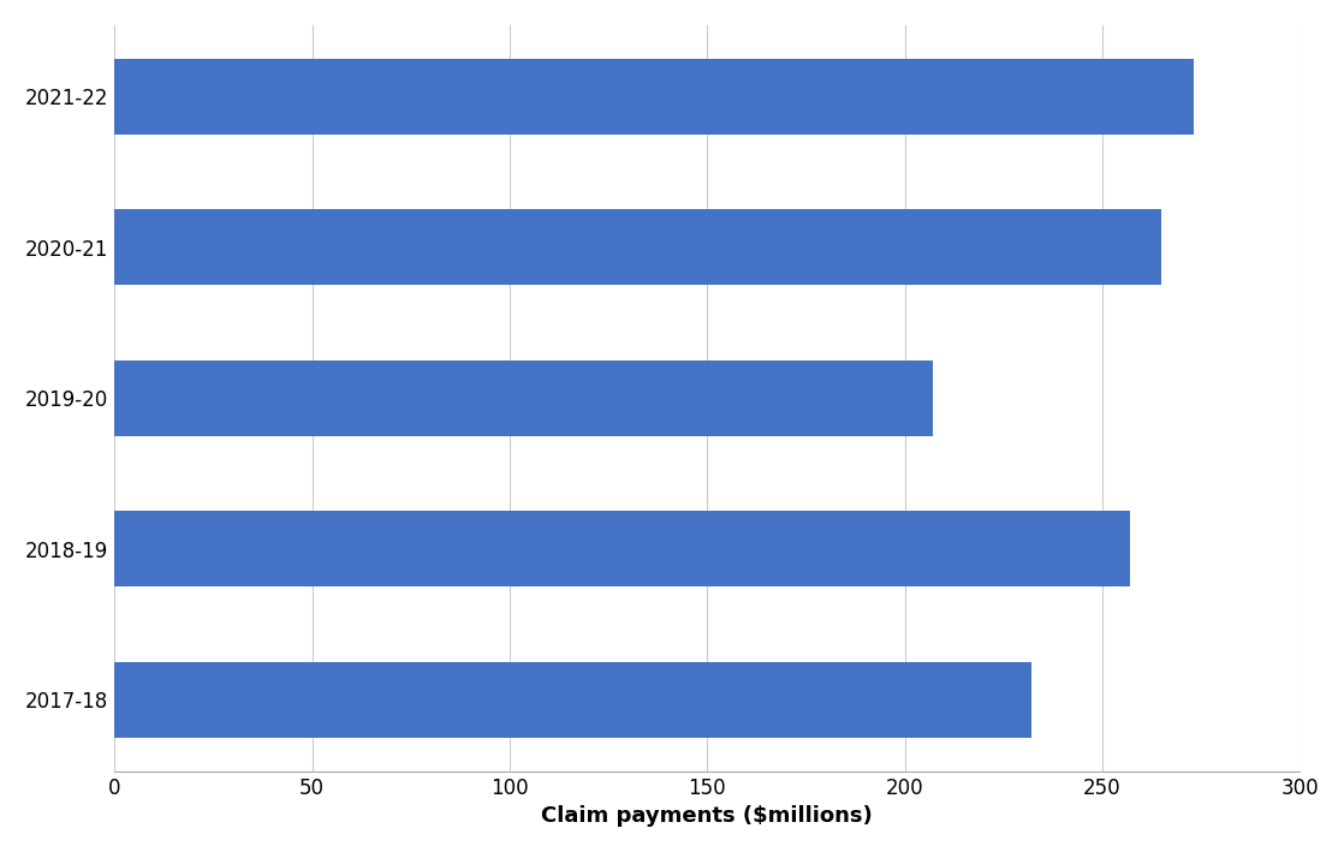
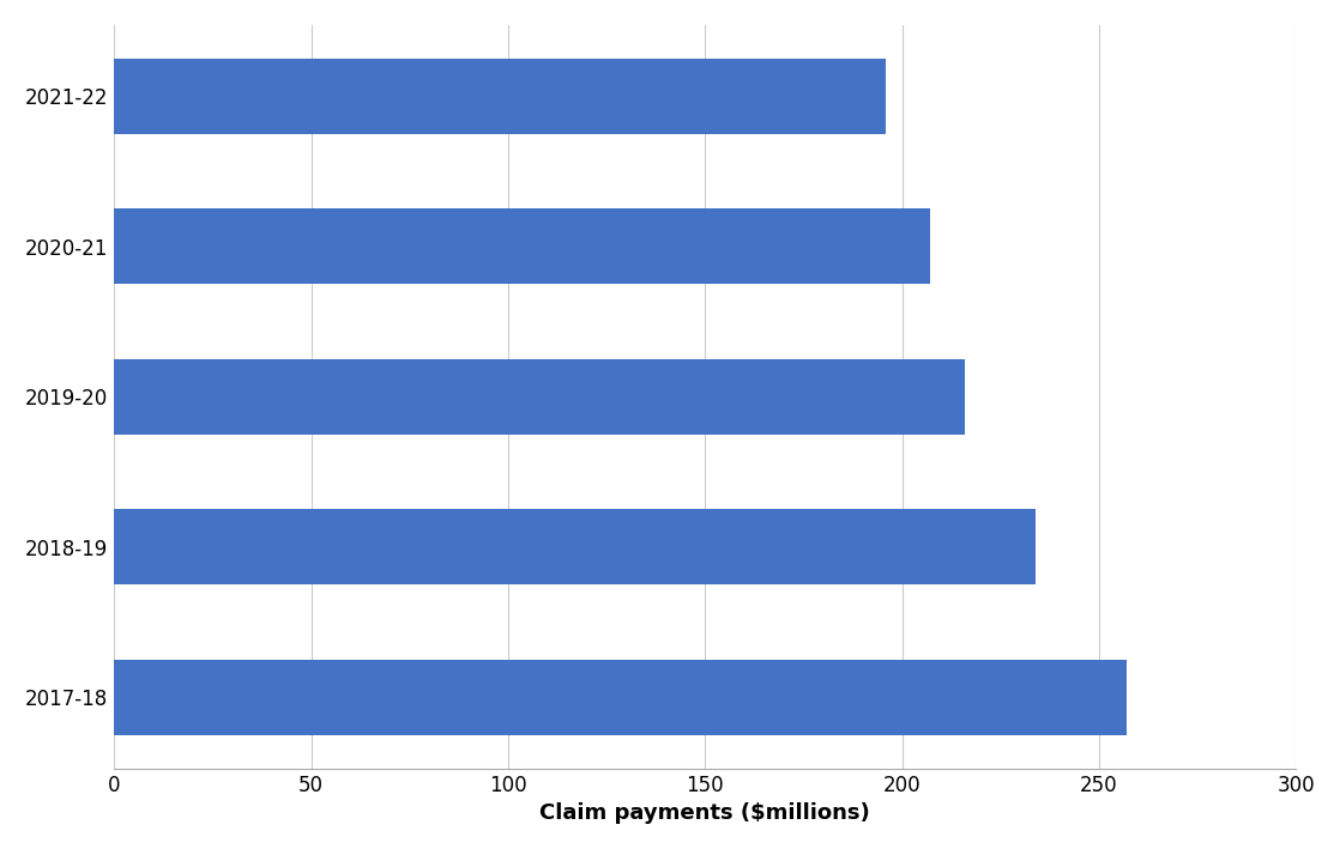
2021-22: 273 -> 196
2020-21: 265 -> 207
2019-20: 207 -> 216
2018-19: 257 -> 234
2017-18: 232 -> 257
